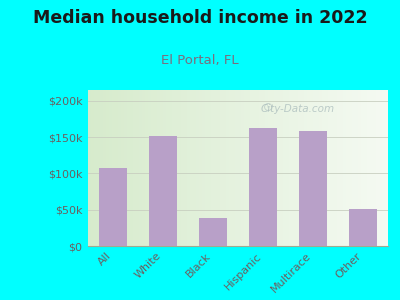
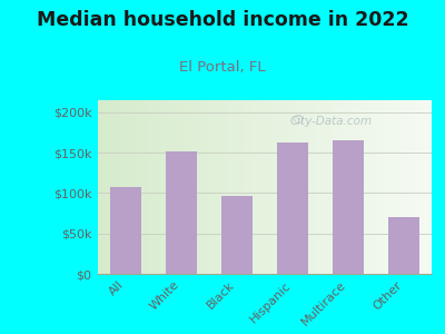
Black: $38k -> $96k
Multirace: $158k -> $166k
Other: $51k -> $70k
